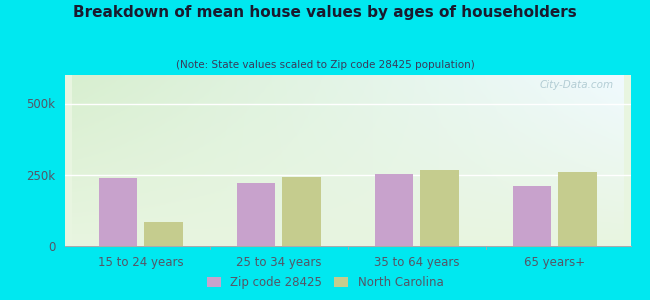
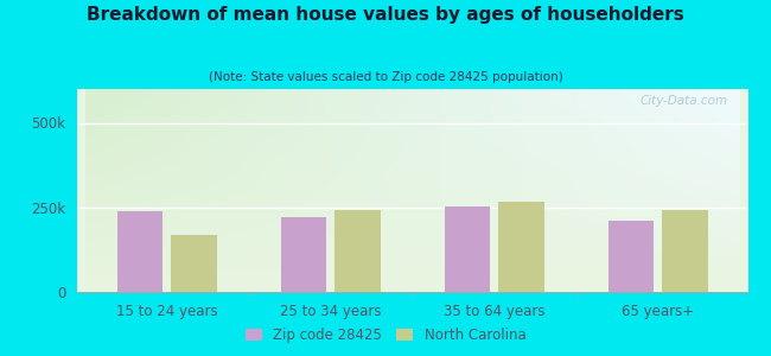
North Carolina/15 to 24 years: 85k -> 170k
North Carolina/65 years+: 260k -> 242k
